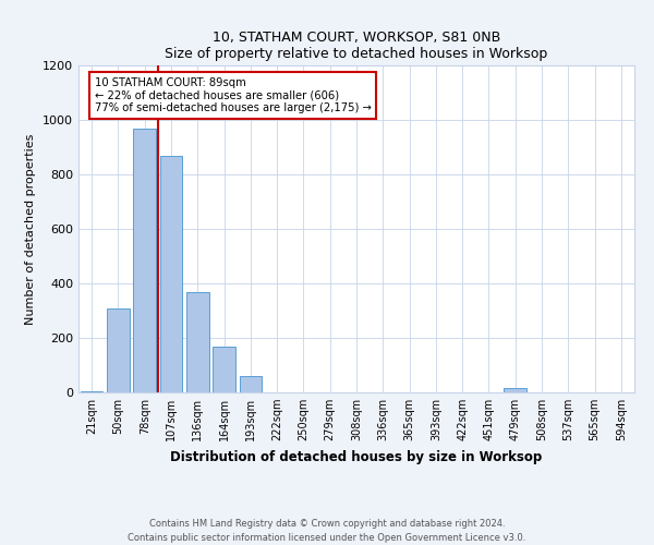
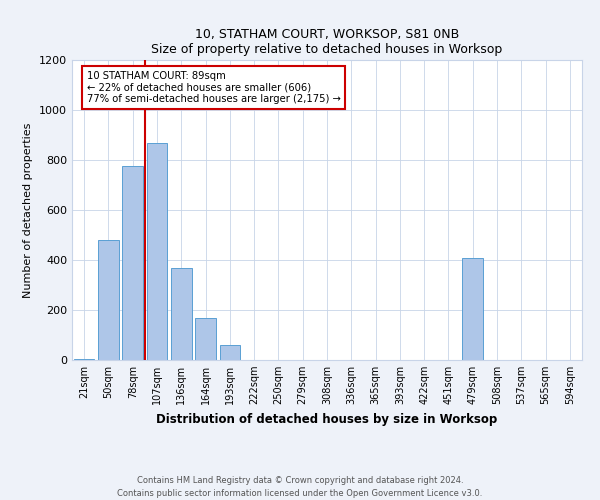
50sqm: 310 -> 480
78sqm: 970 -> 775
479sqm: 15 -> 410
